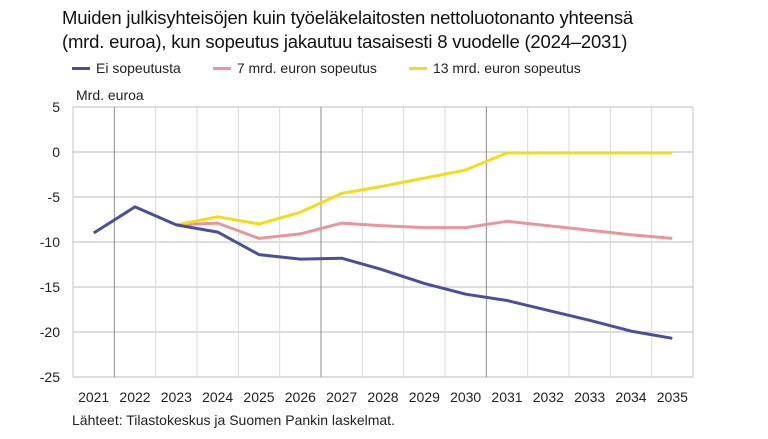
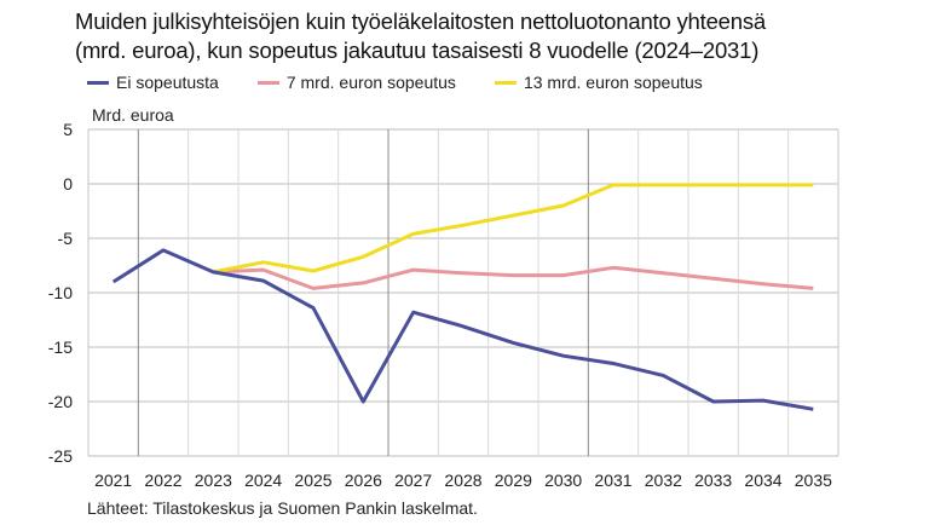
Ei sopeutusta/2026: -12 -> -20
Ei sopeutusta/2033: -19 -> -20
